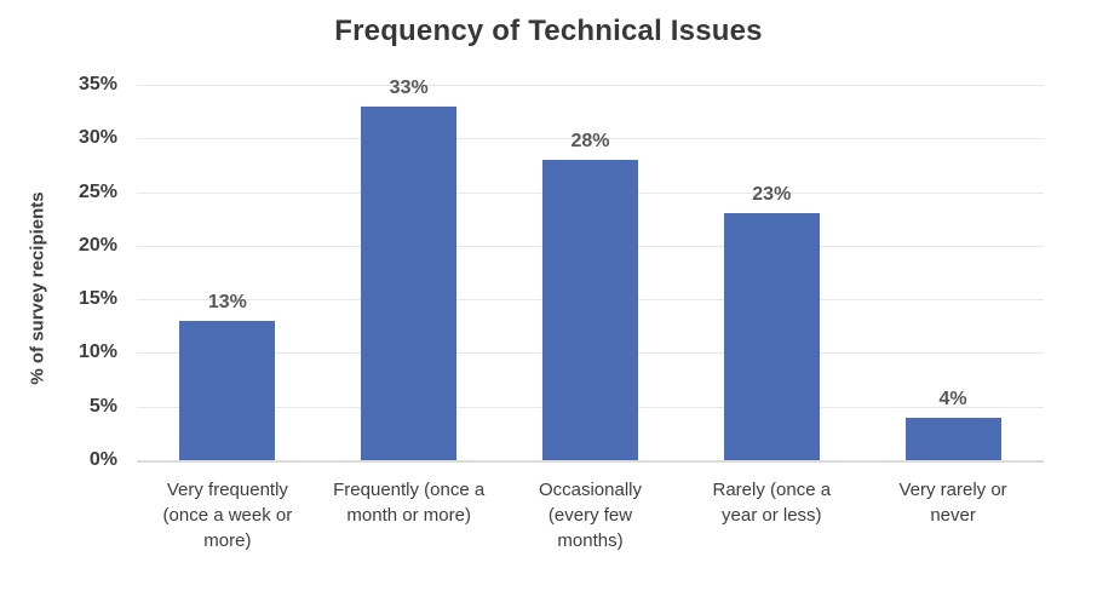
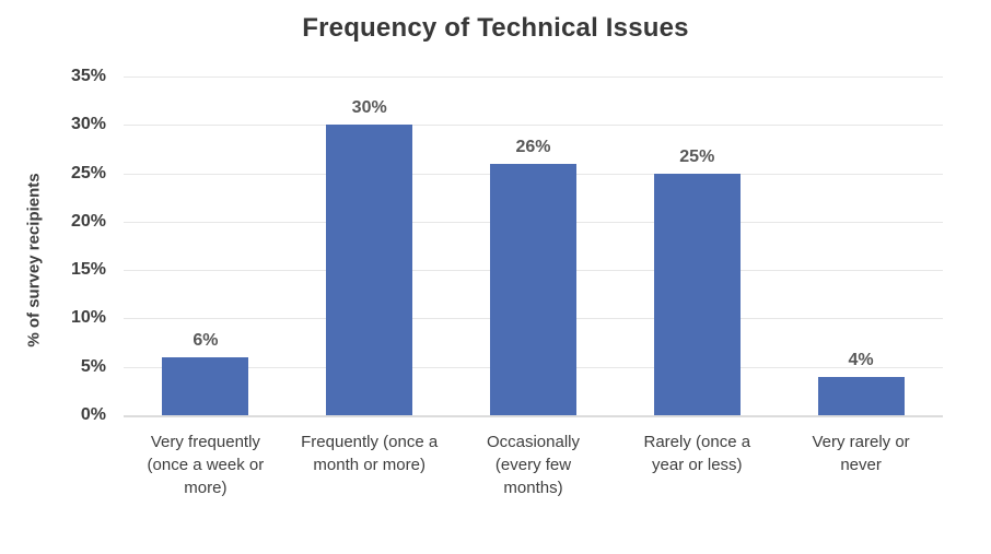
Very frequently (once a week or more): 13% -> 6%
Frequently (once a month or more): 33% -> 30%
Occasionally (every few months): 28% -> 26%
Rarely (once a year or less): 23% -> 25%
